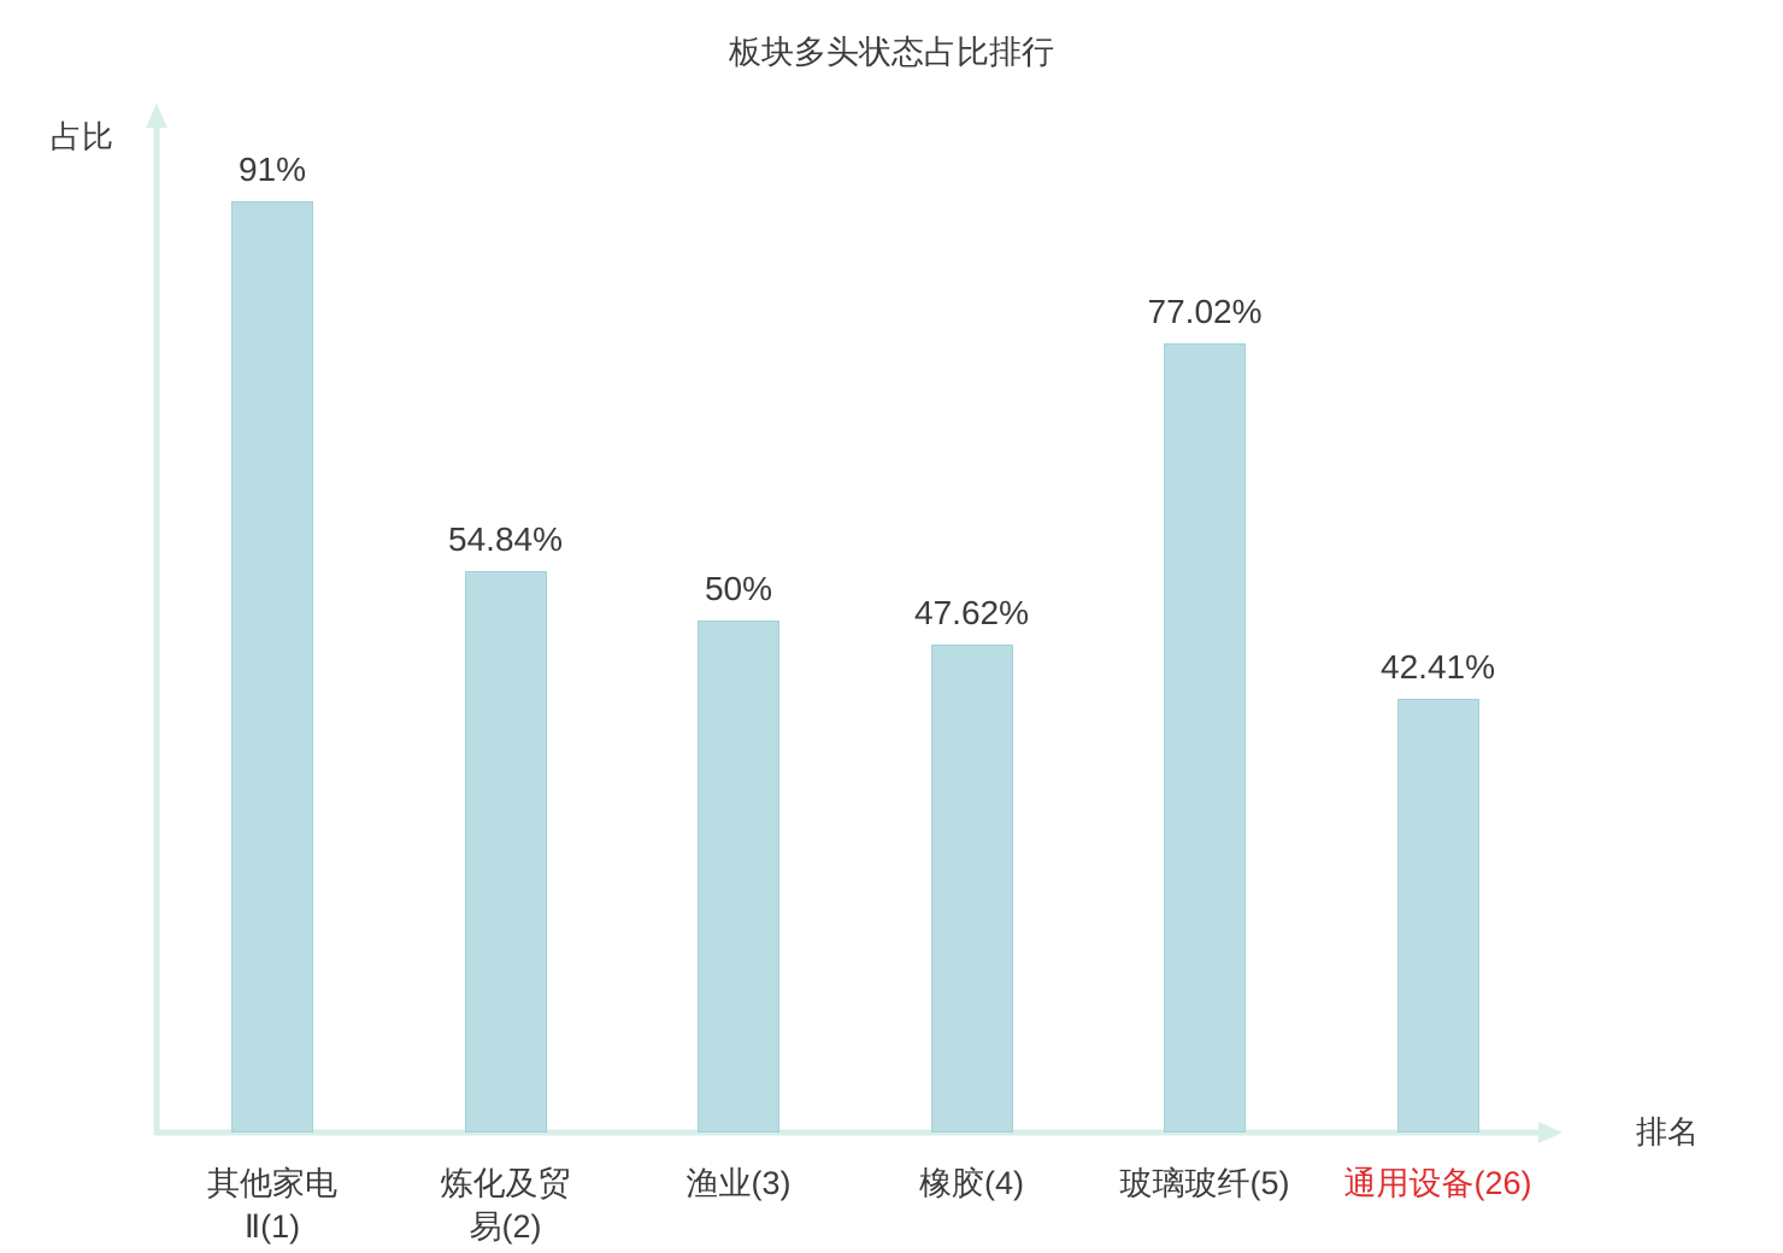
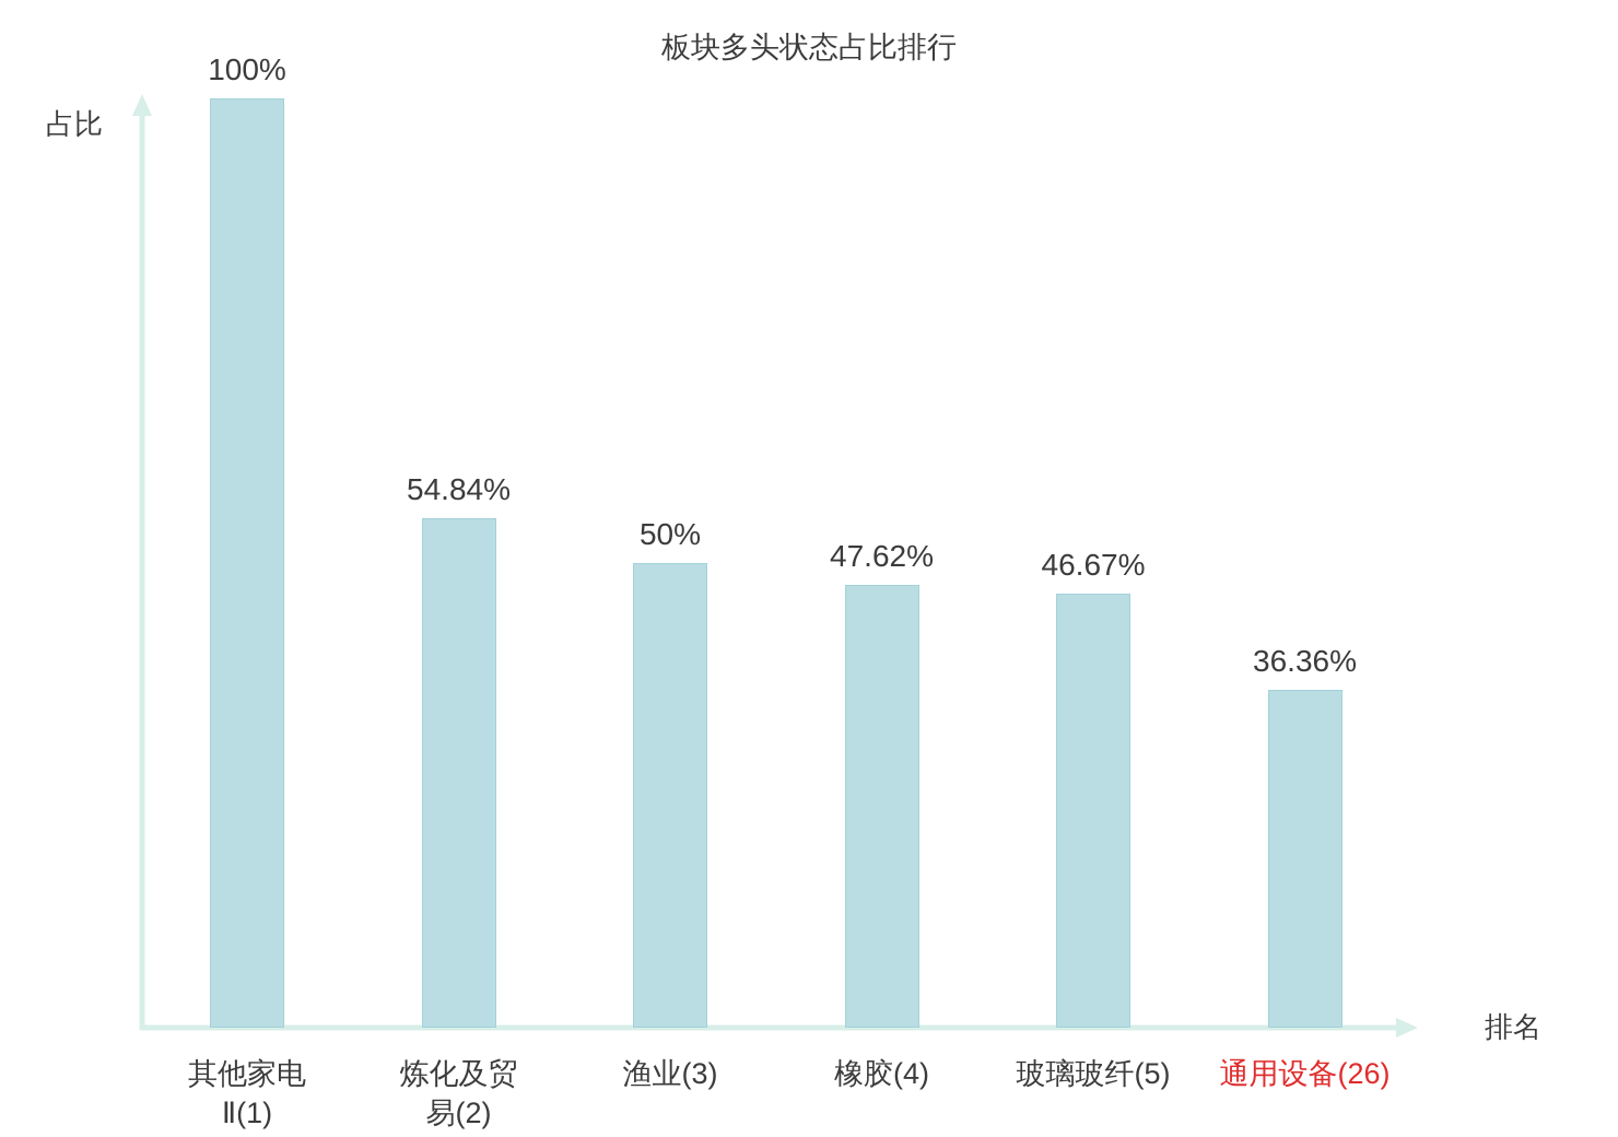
其他家电 Ⅱ(1): 91% -> 100%
玻璃玻纤(5): 77.02% -> 46.67%
通用设备(26): 42.41% -> 36.36%
